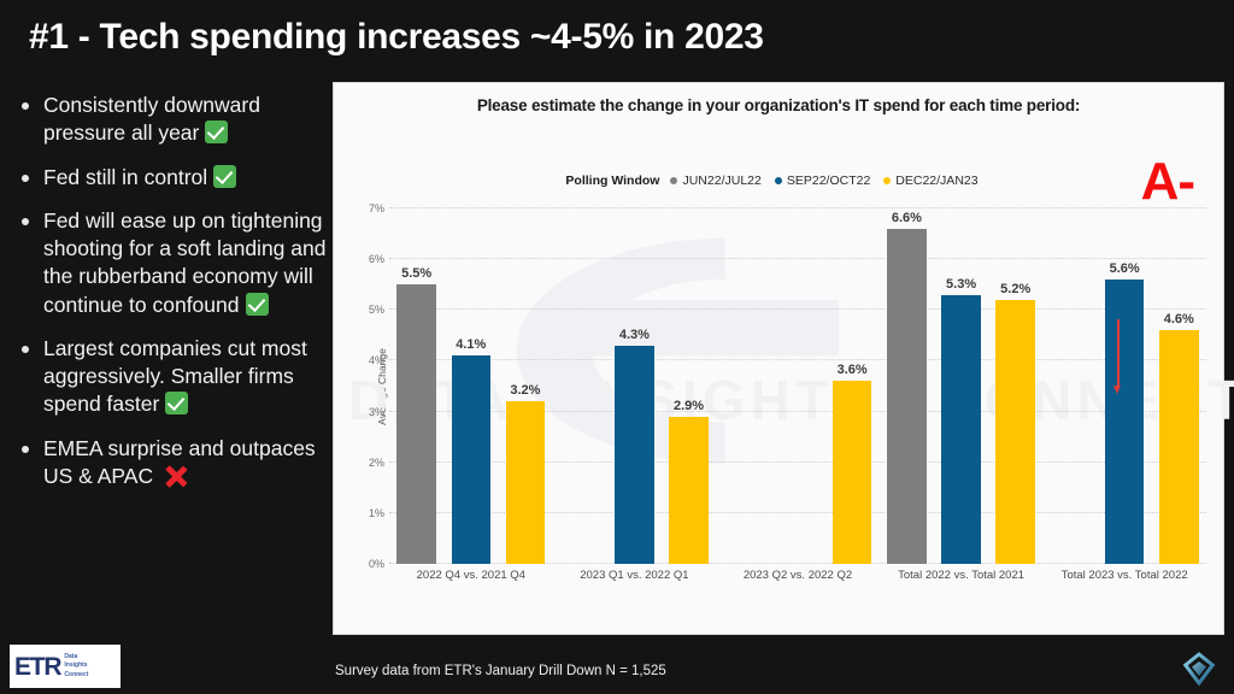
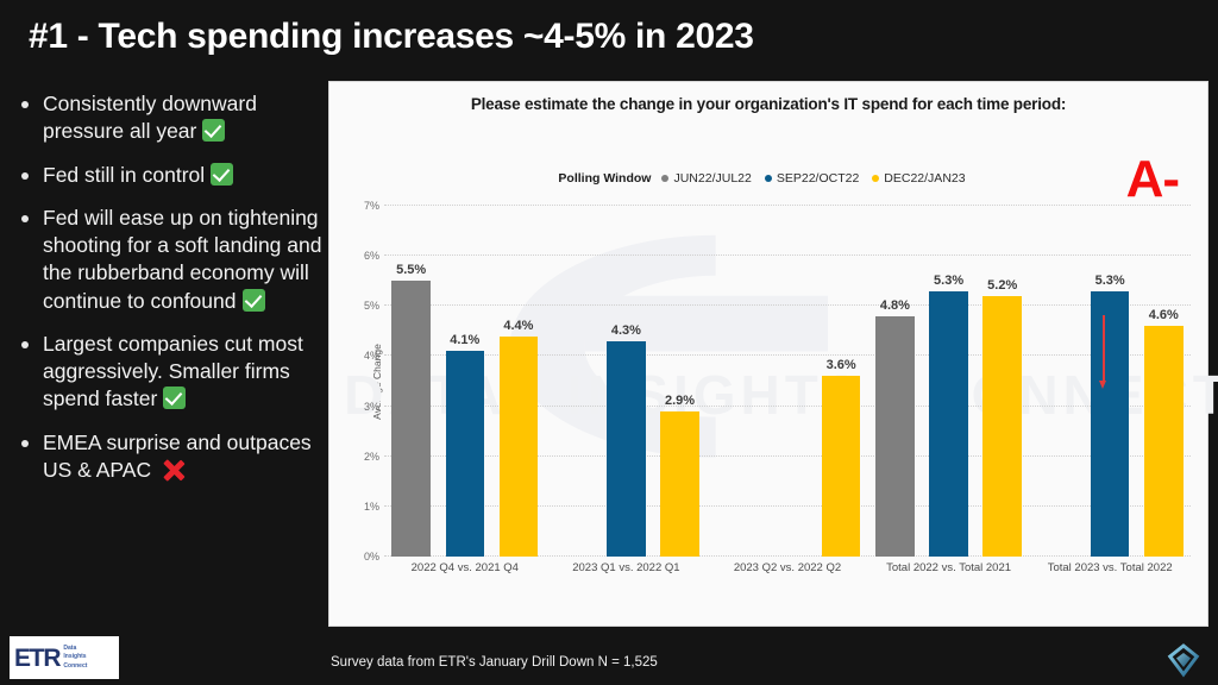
DEC22/JAN23/2022 Q4 vs. 2021 Q4: 3.2% -> 4.4%
JUN22/JUL22/Total 2022 vs. Total 2021: 6.6% -> 4.8%
SEP22/OCT22/Total 2023 vs. Total 2022: 5.6% -> 5.3%
